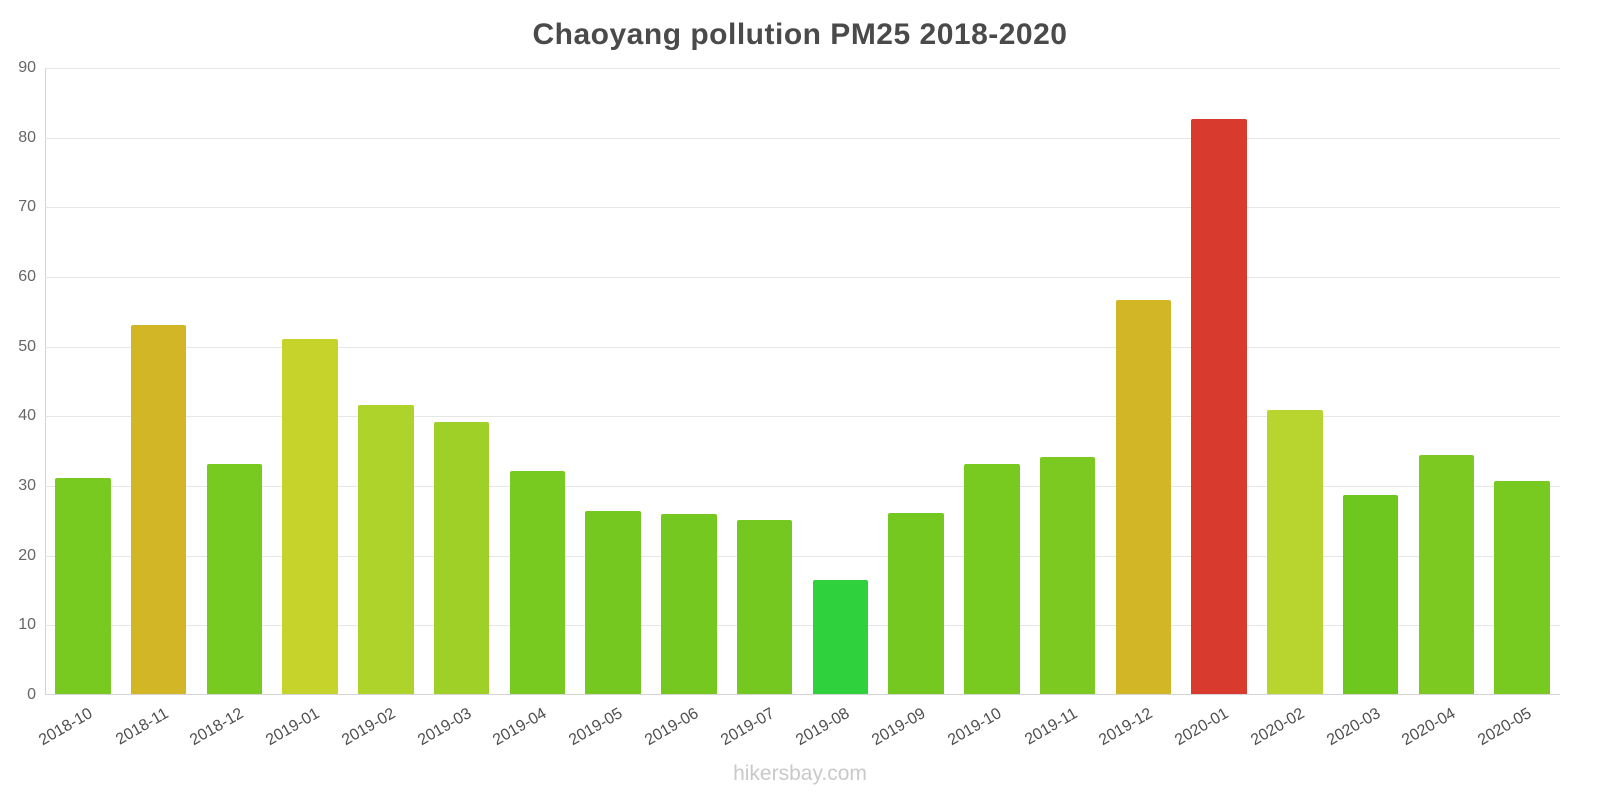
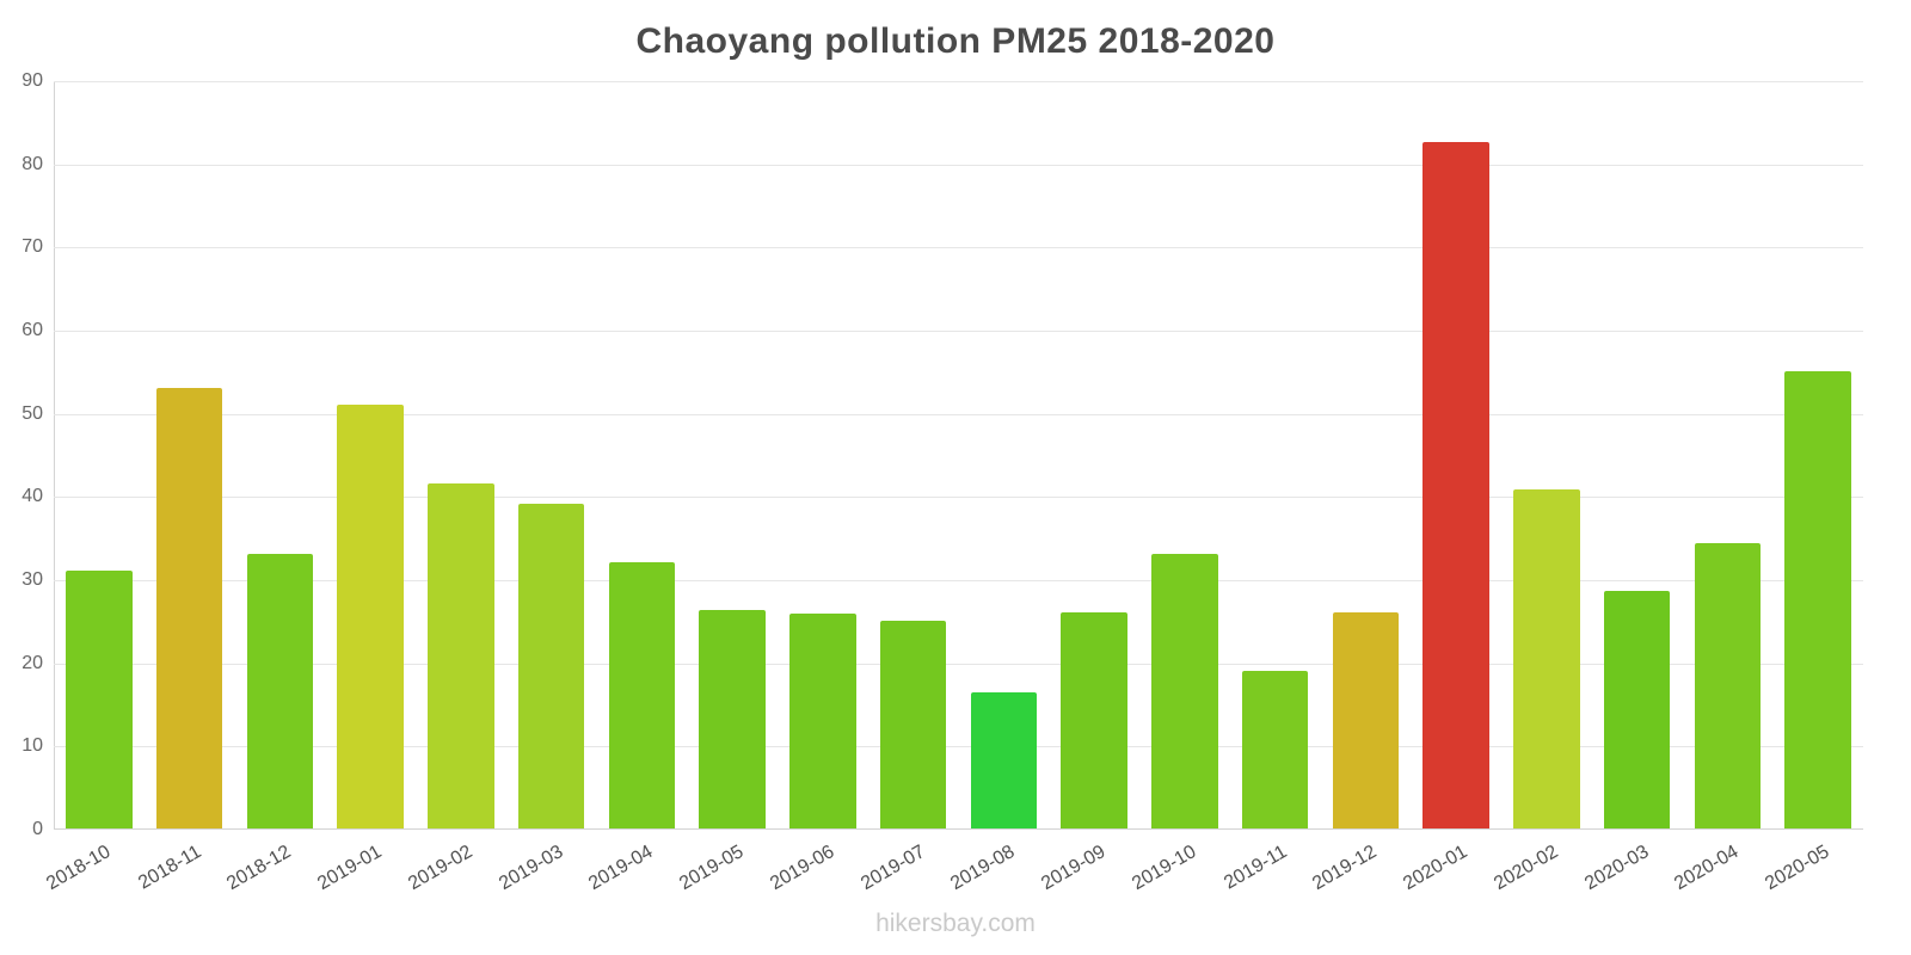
2019-11: 34 -> 19
2019-12: 56 -> 26
2020-05: 31 -> 55
